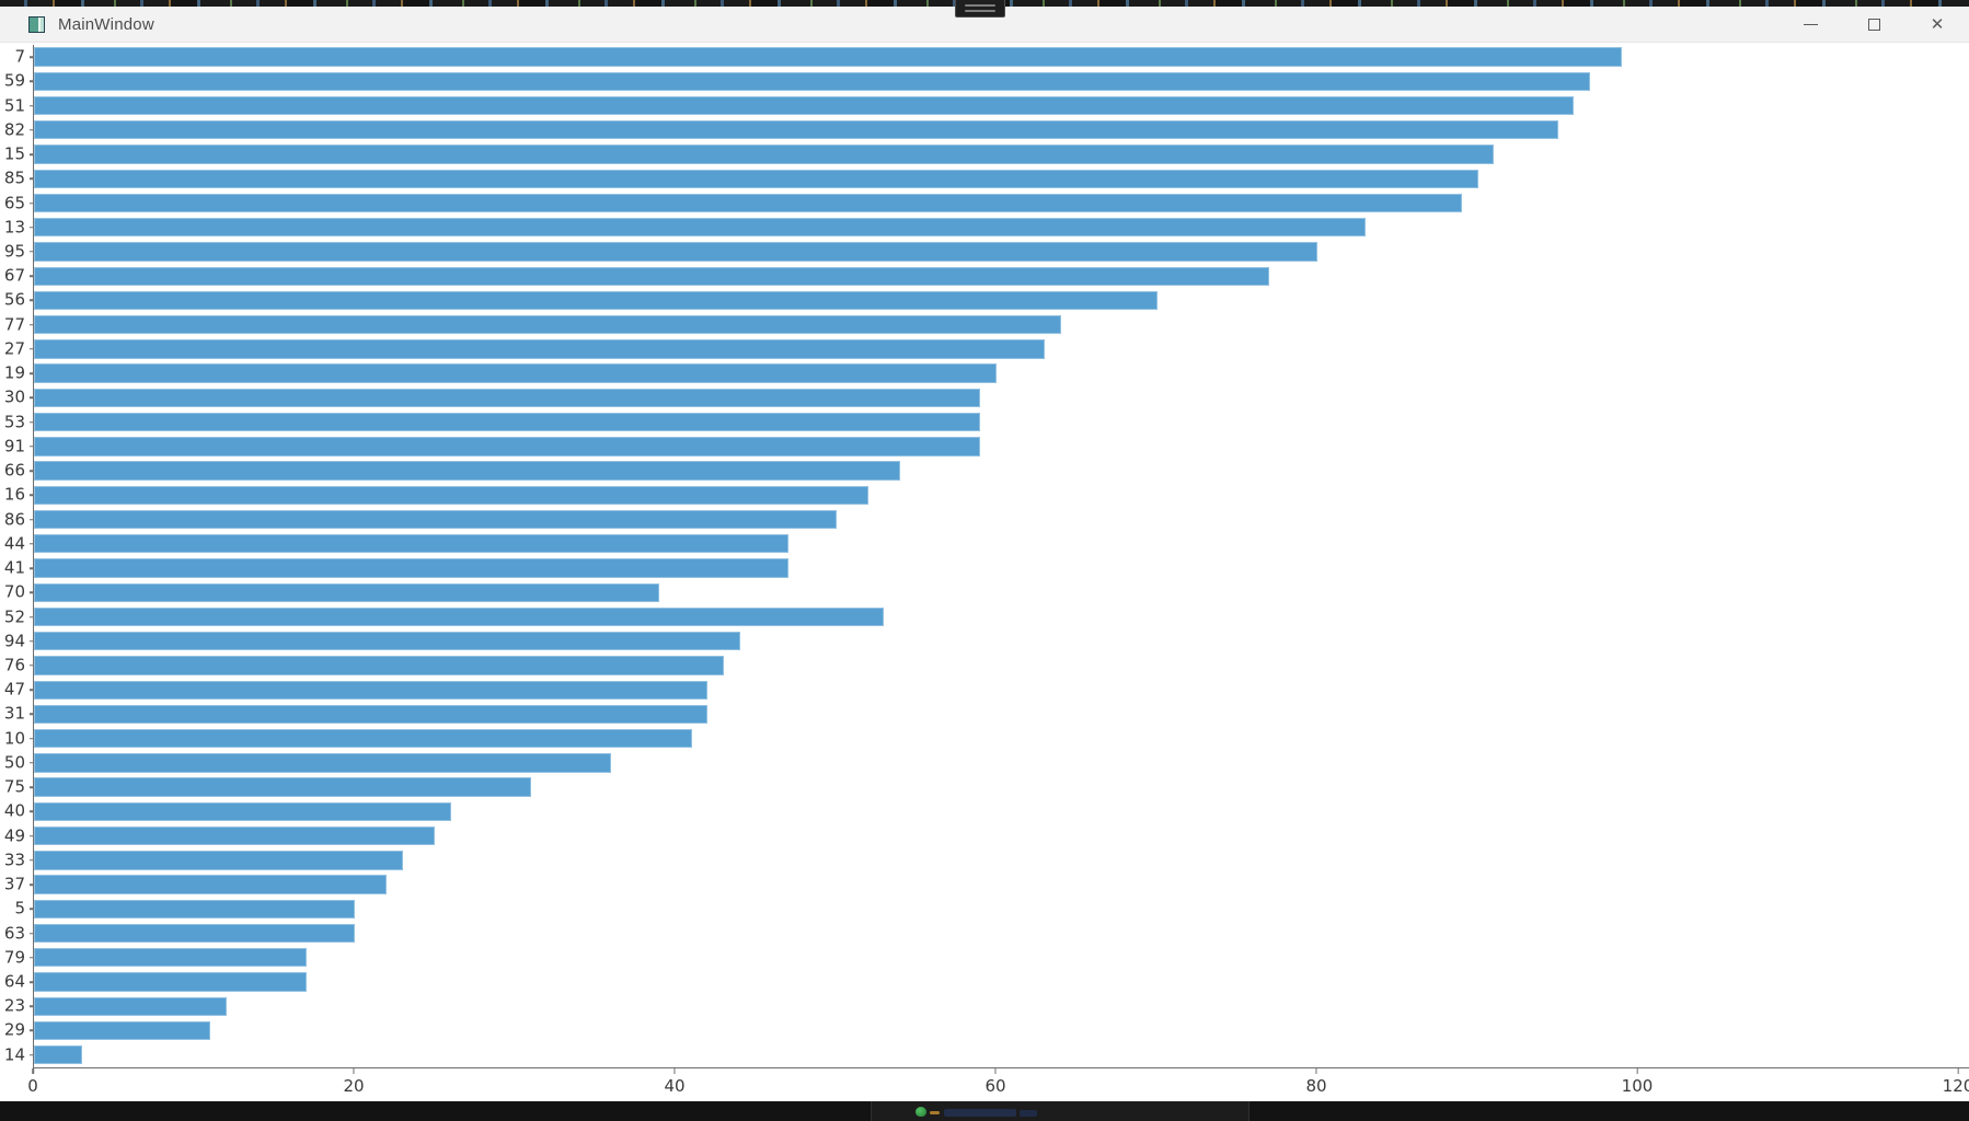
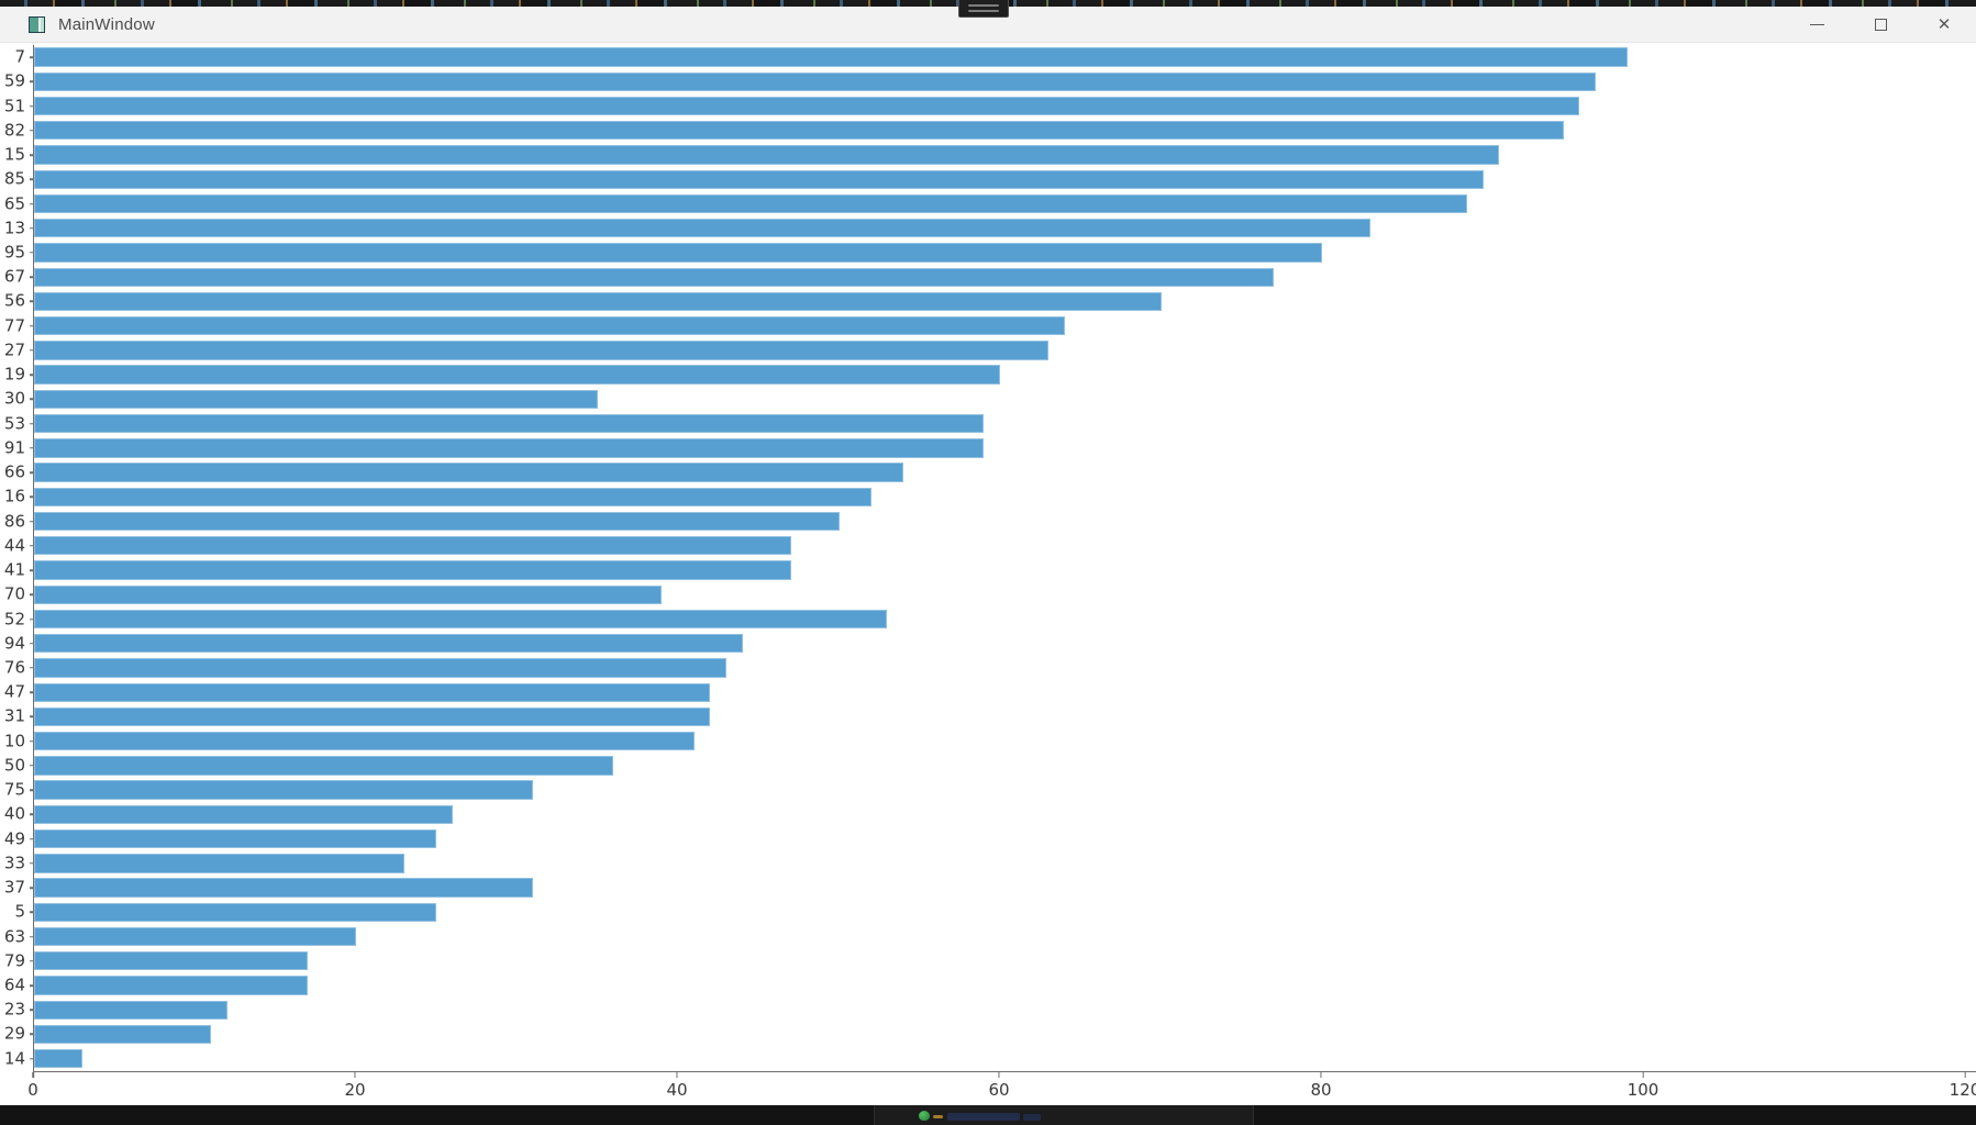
30: 59 -> 35
37: 22 -> 31
5: 20 -> 25
